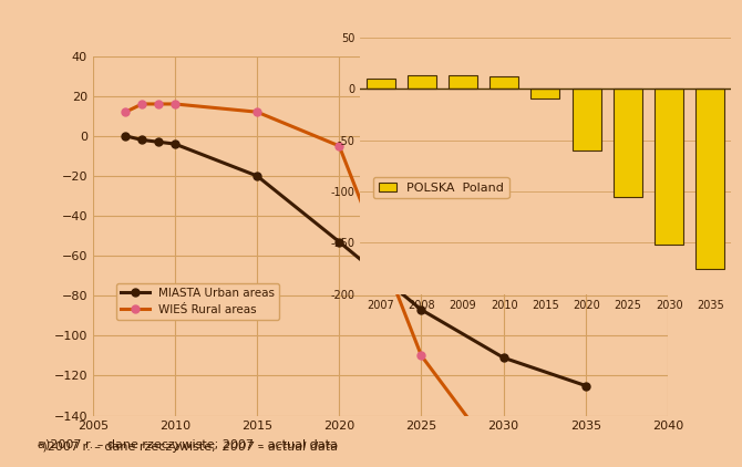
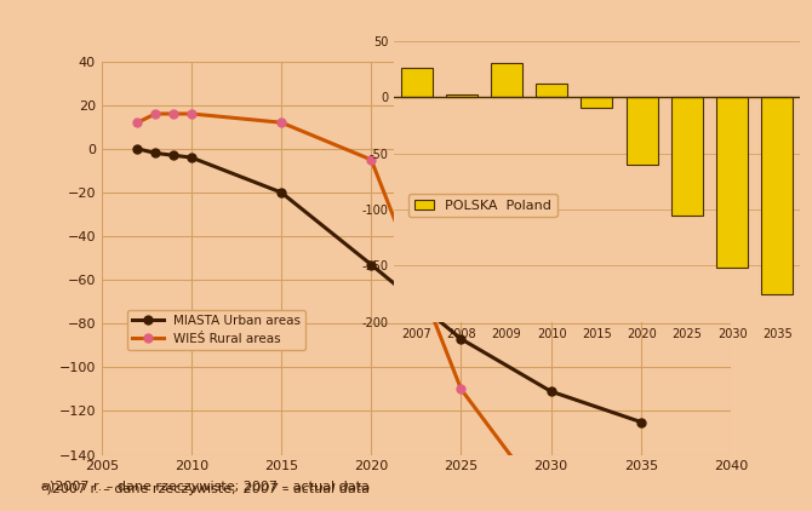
2007: 10 -> 26
2008: 13 -> 2
2009: 13 -> 30
